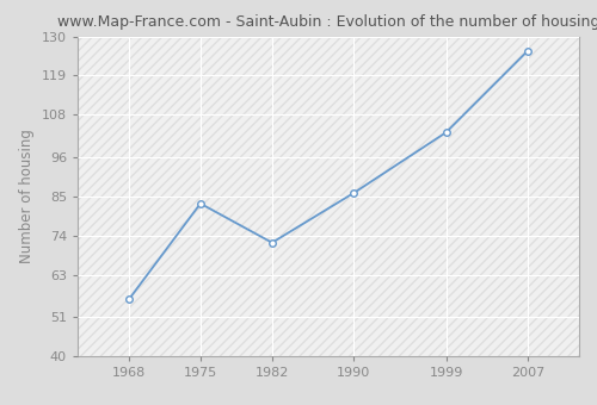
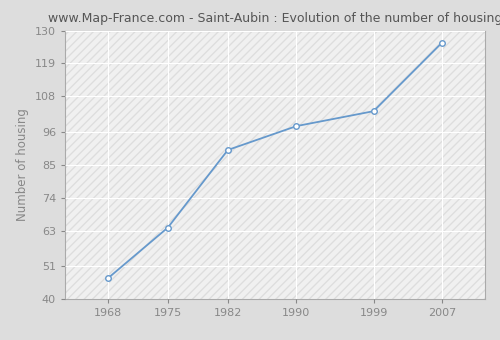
1968: 56 -> 47
1975: 83 -> 64
1982: 72 -> 90
1990: 86 -> 98
